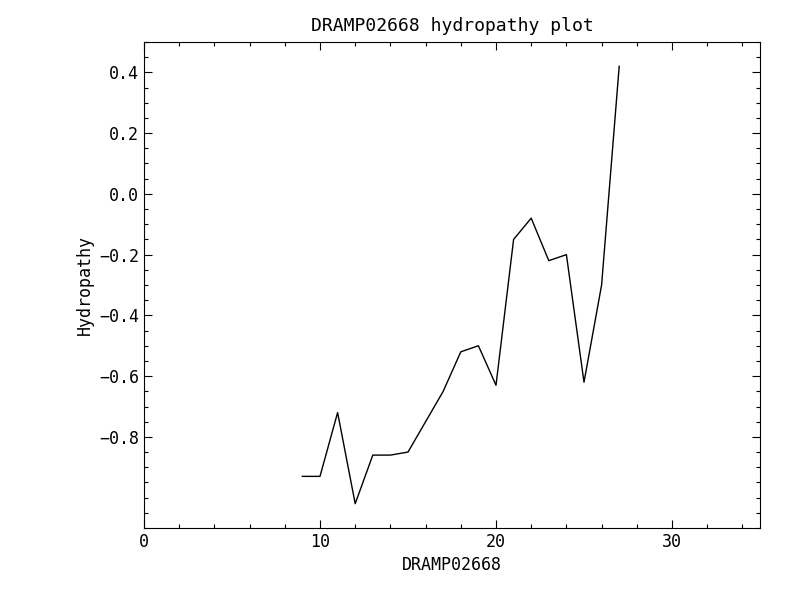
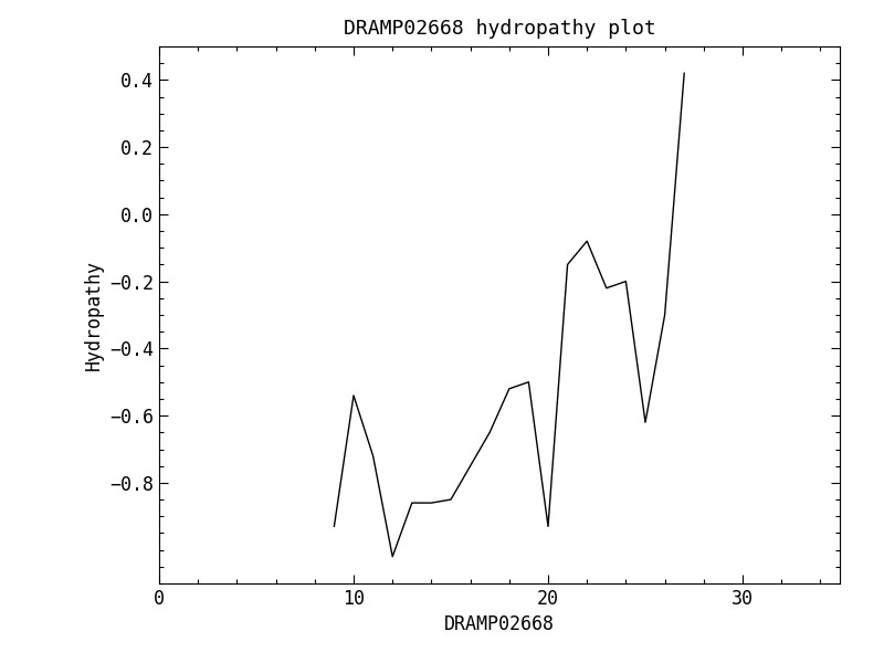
10: -0.93 -> -0.54
20: -0.63 -> -0.93
